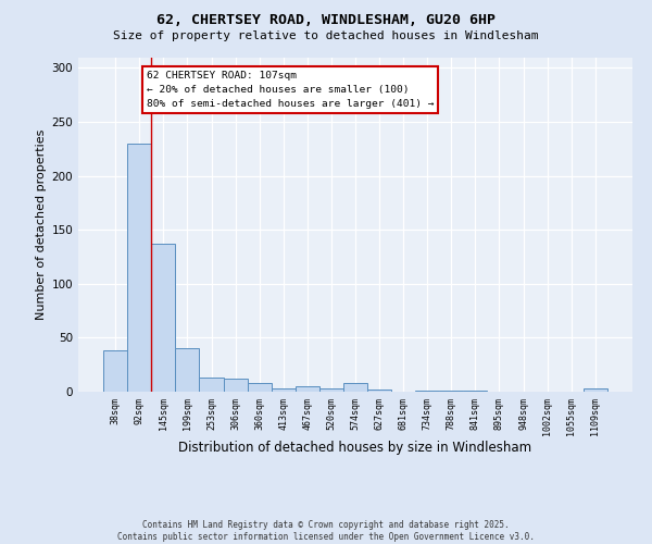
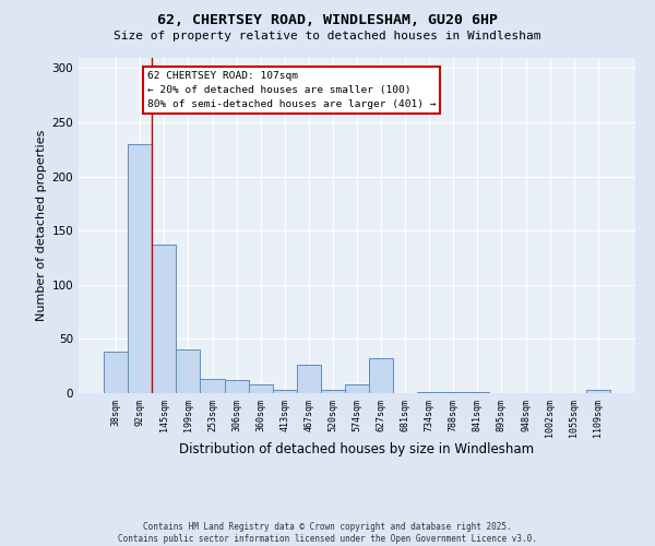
467sqm: 5 -> 26
627sqm: 2 -> 32
